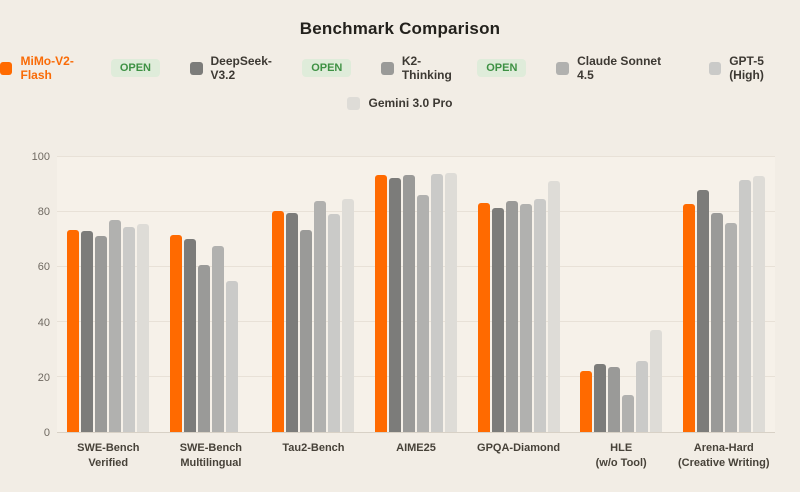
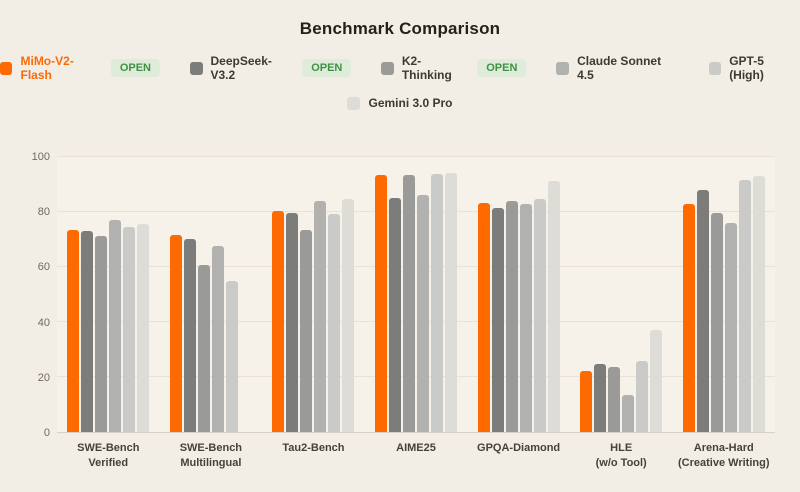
DeepSeek-V3.2/AIME25: 92 -> 85
